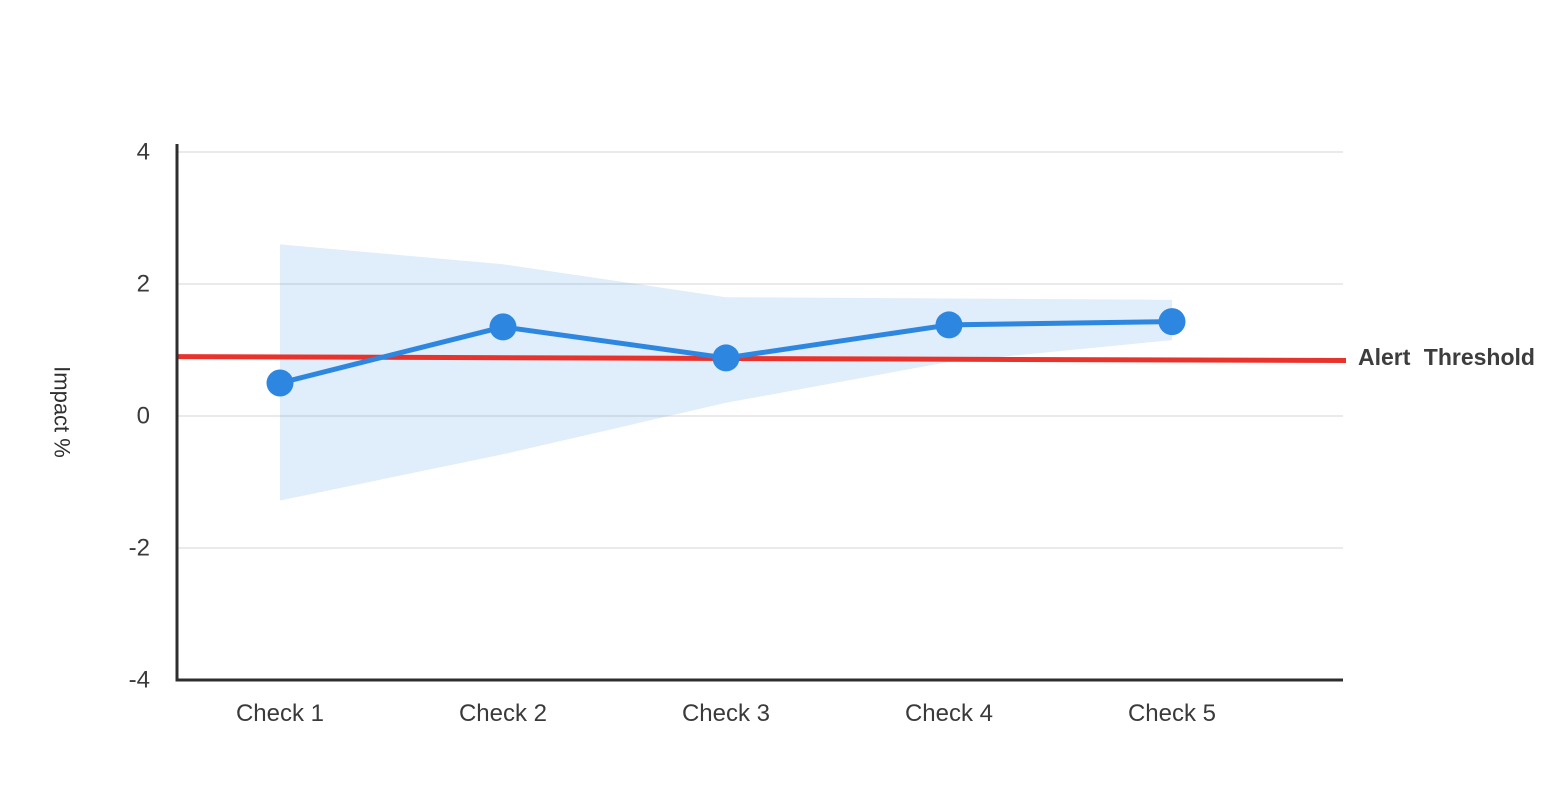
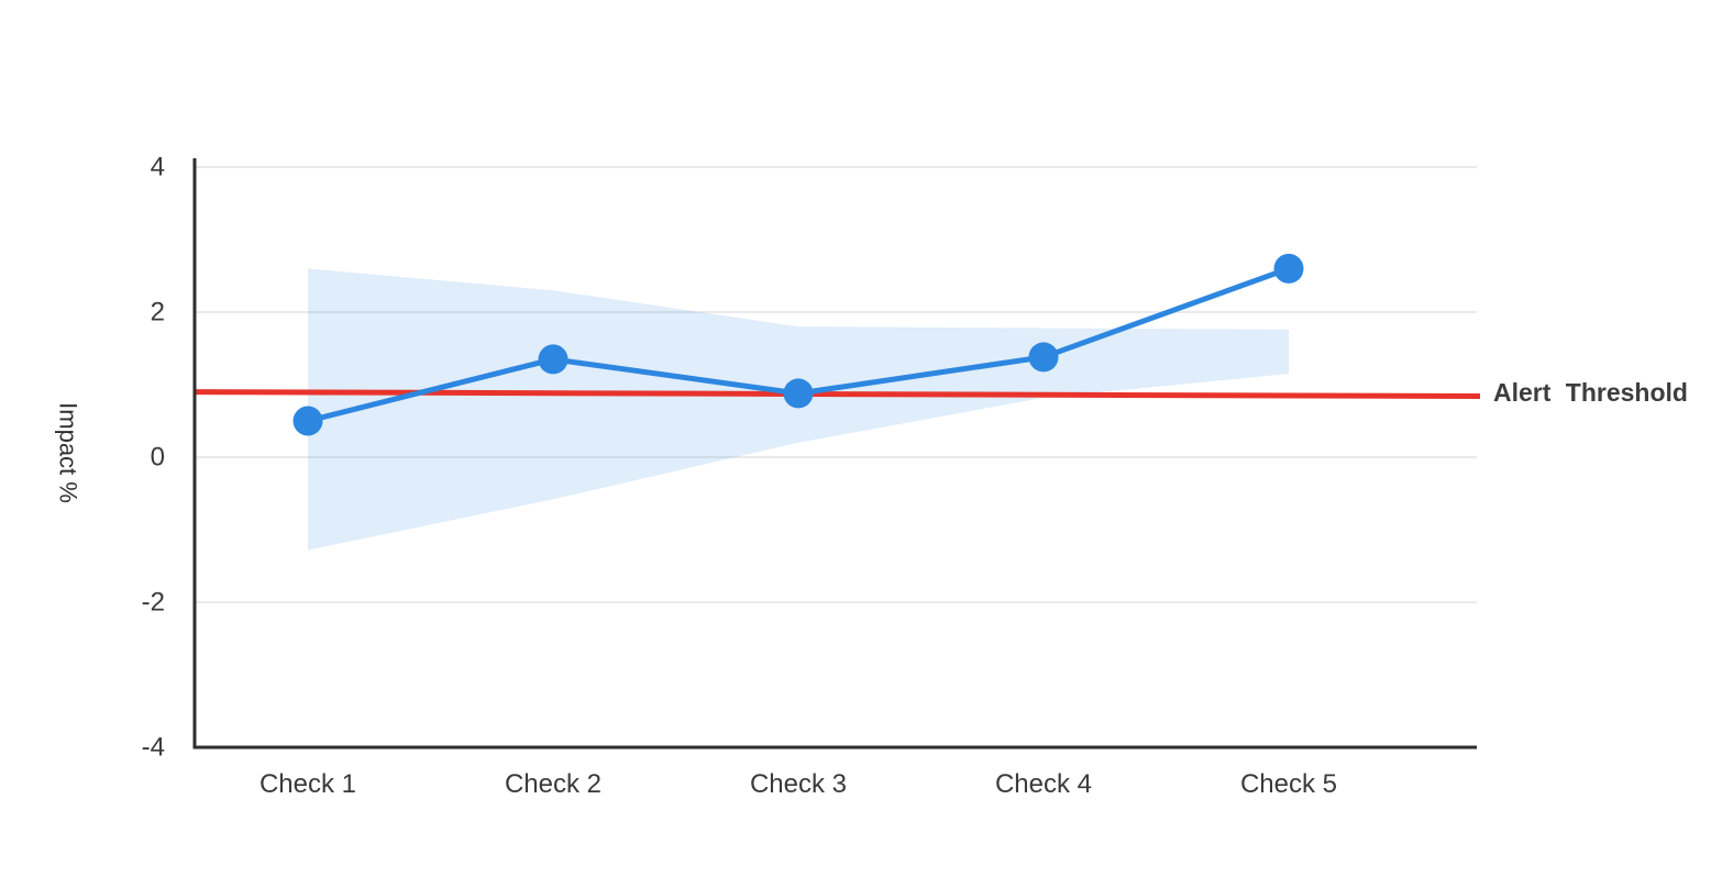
Check 5: 1.4 -> 2.6
